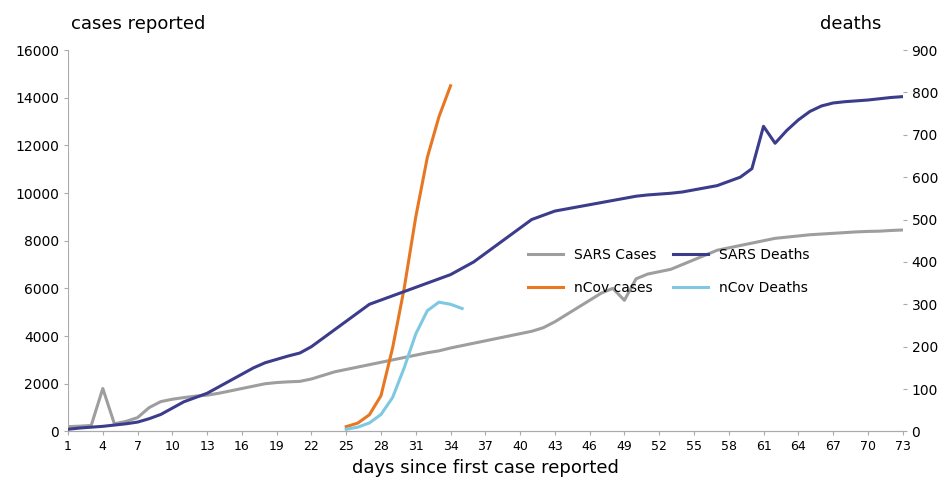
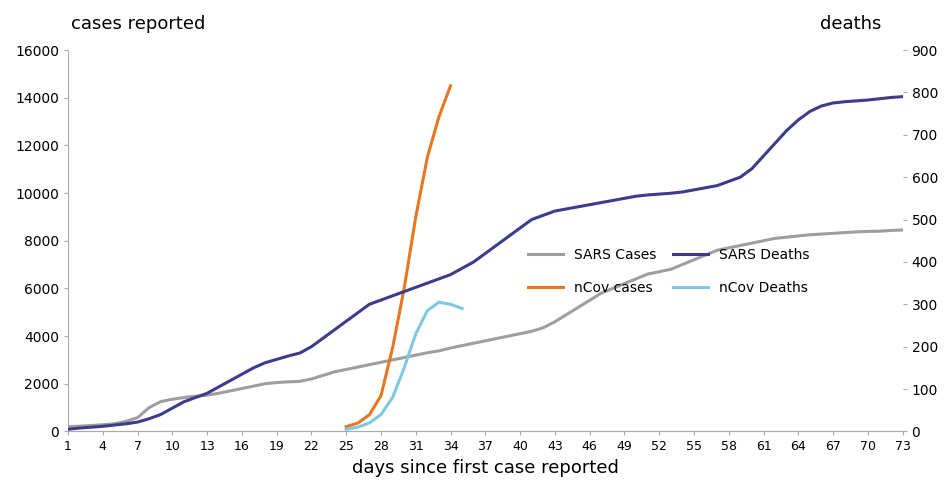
SARS Cases/4: 1800 -> 280
SARS Cases/49: 5500 -> 6200
SARS Deaths/61: 720 -> 650
